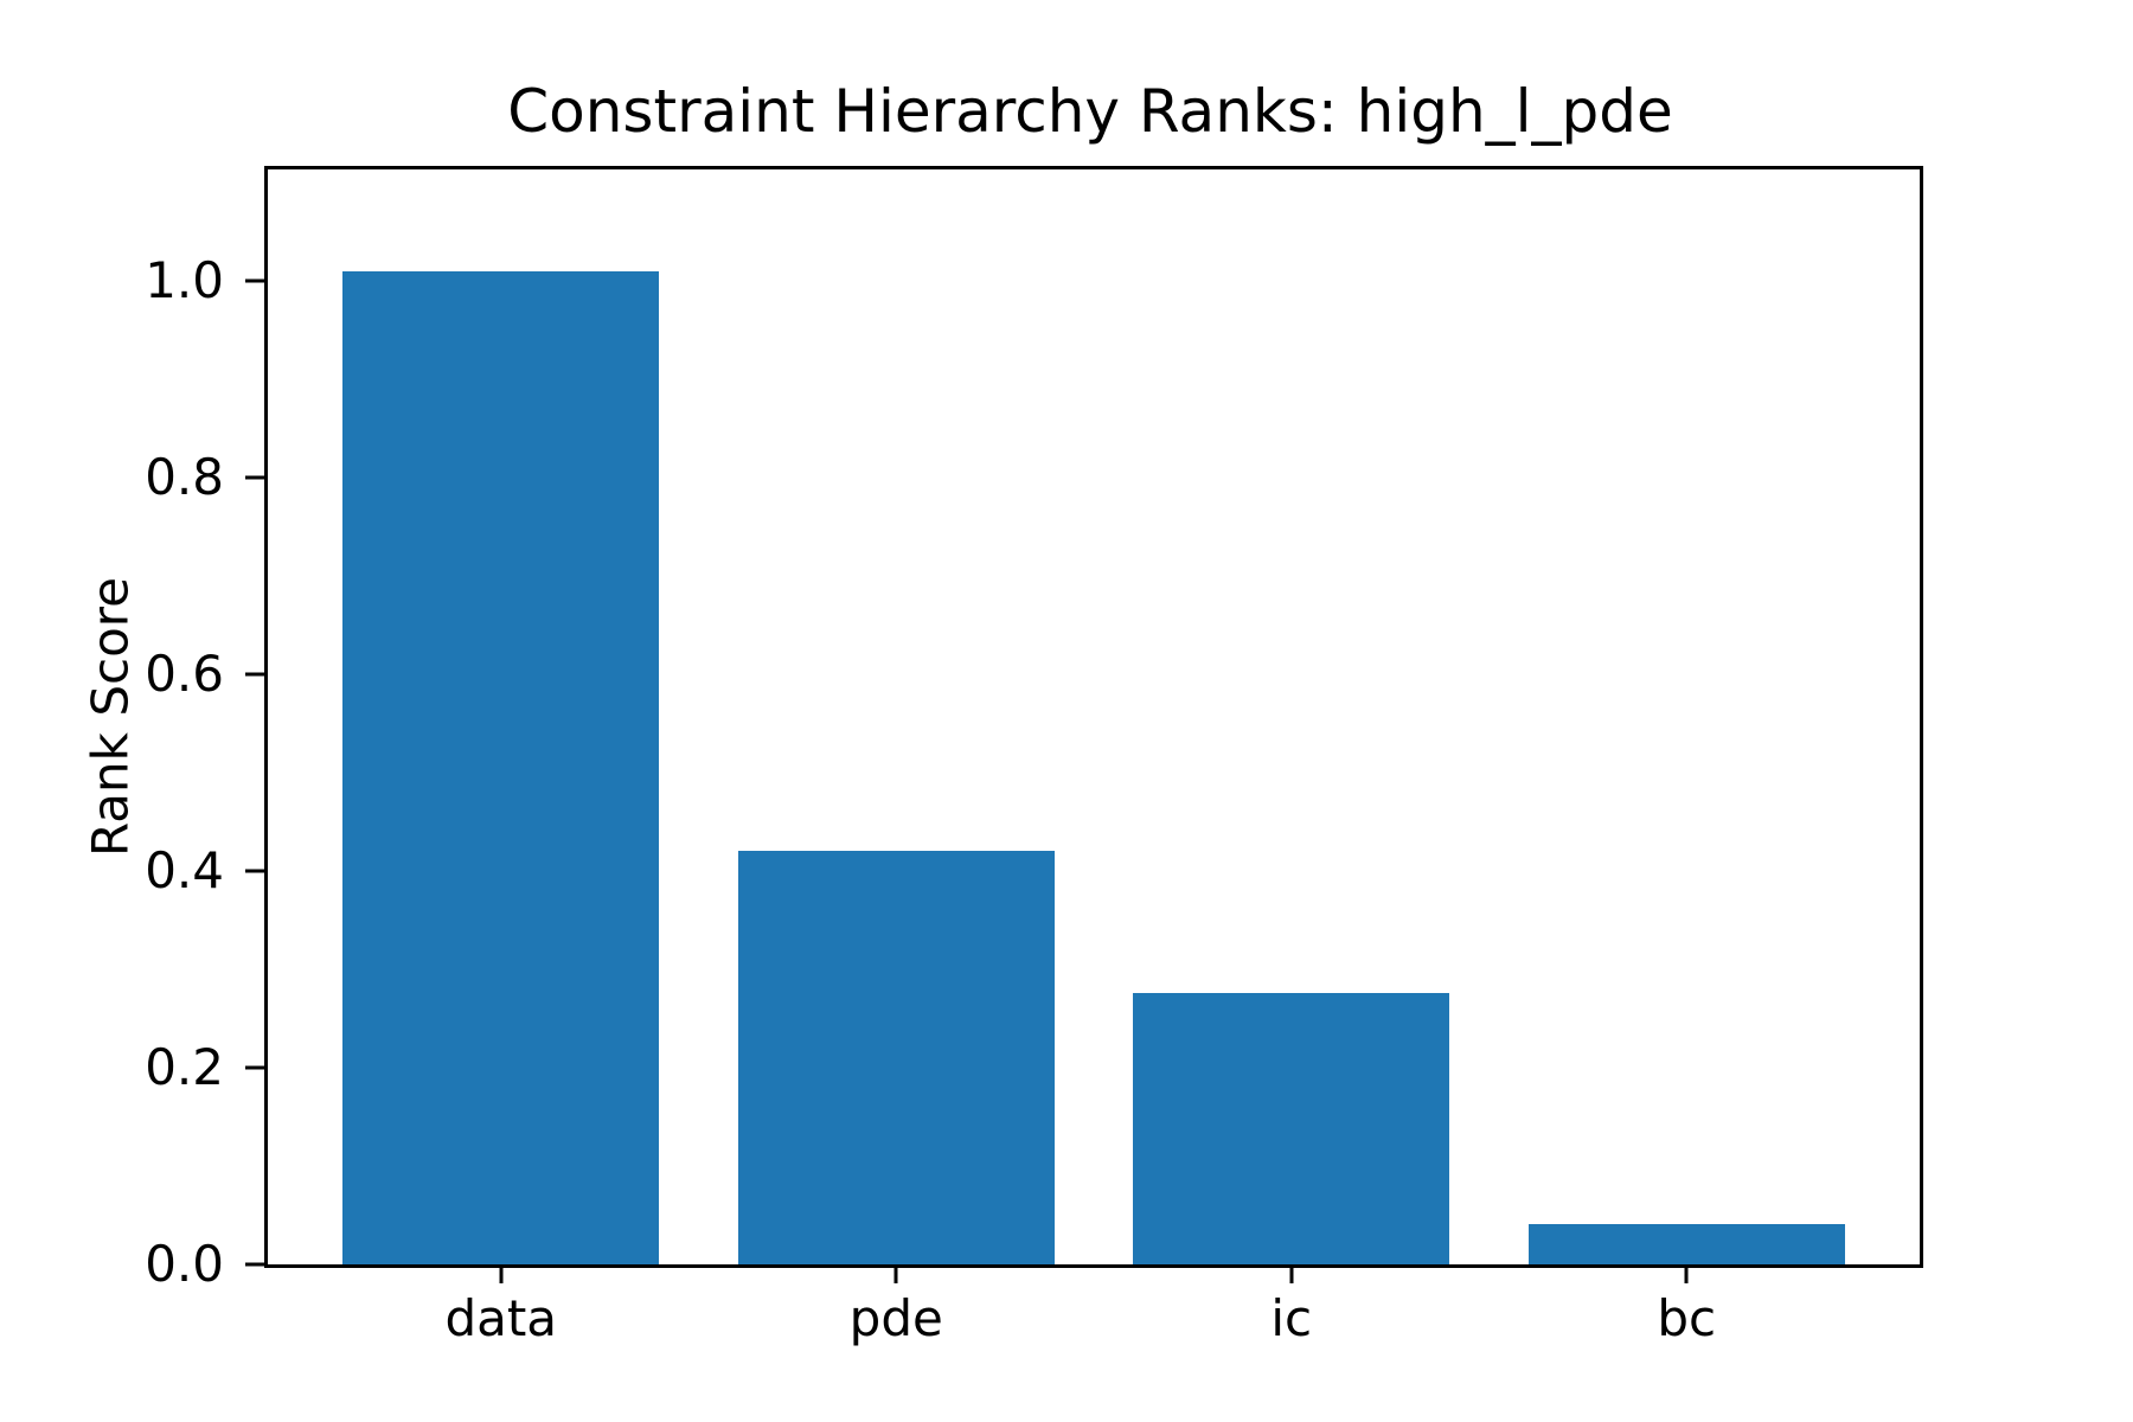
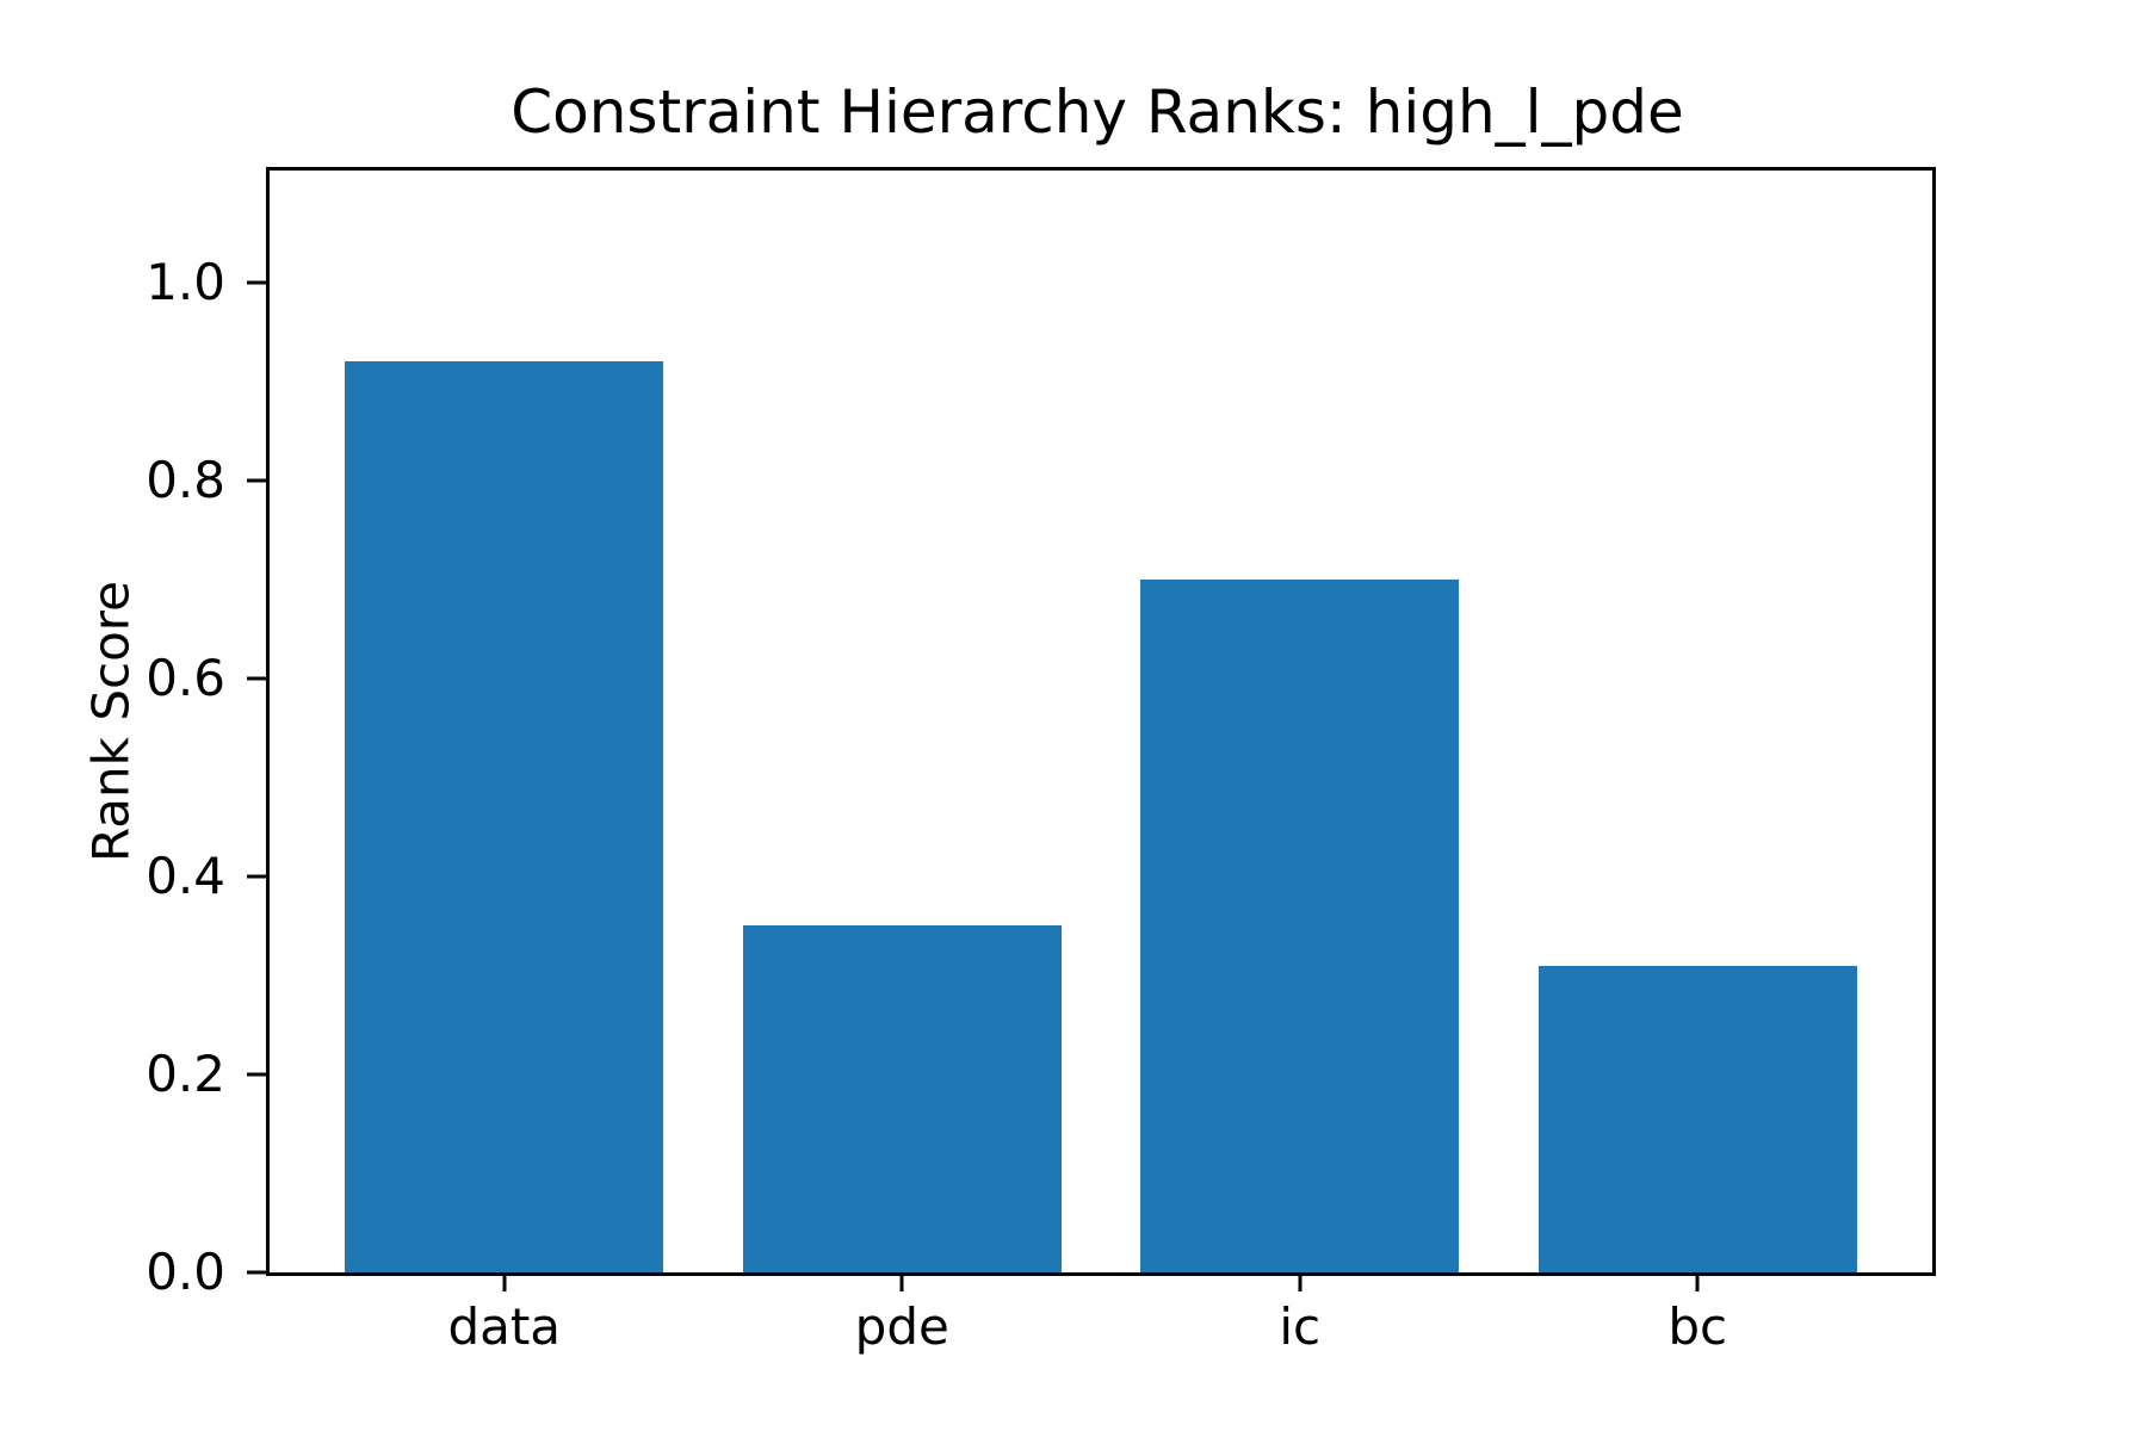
data: 1.01 -> 0.92
pde: 0.42 -> 0.35
ic: 0.28 -> 0.70
bc: 0.04 -> 0.31
